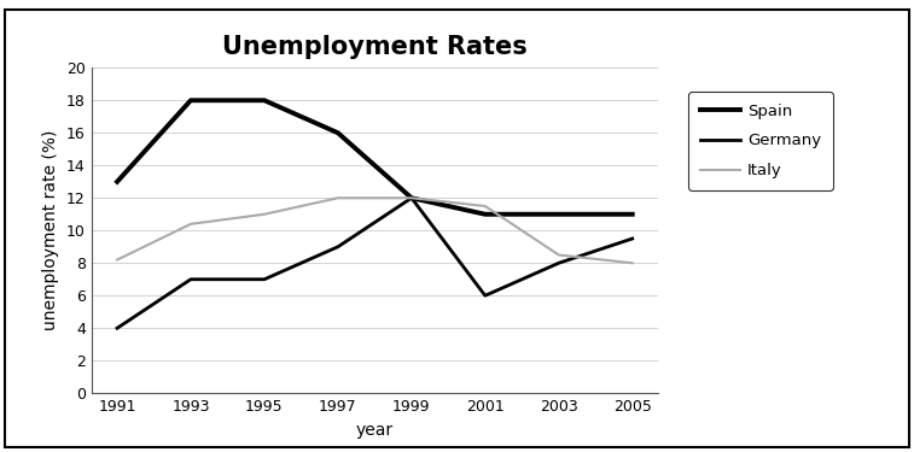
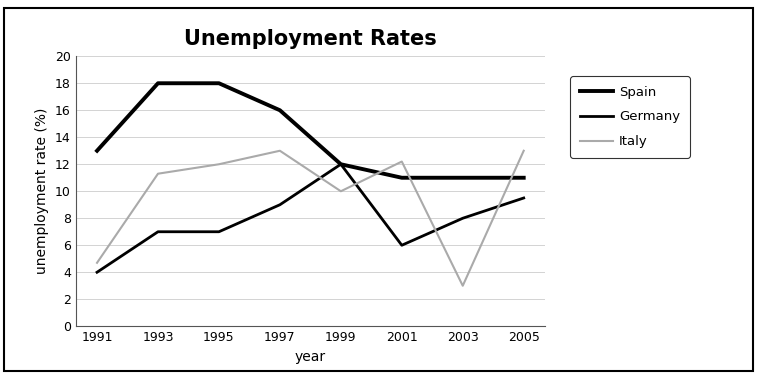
Italy/1991: 8.2 -> 4.7
Italy/1993: 10.4 -> 11.3
Italy/1995: 11.0 -> 12.0
Italy/1997: 12.0 -> 13.0
Italy/1999: 12.0 -> 10.0
Italy/2001: 11.5 -> 12.2
Italy/2003: 8.5 -> 3.0
Italy/2005: 8.0 -> 13.0
